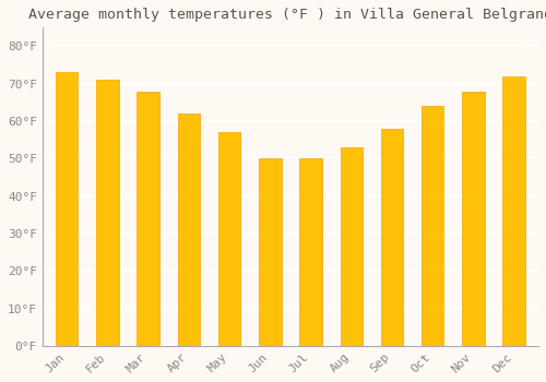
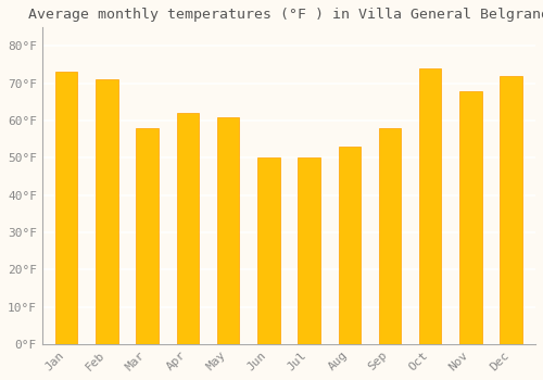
Mar: 68°F -> 58°F
May: 57°F -> 61°F
Oct: 64°F -> 74°F
